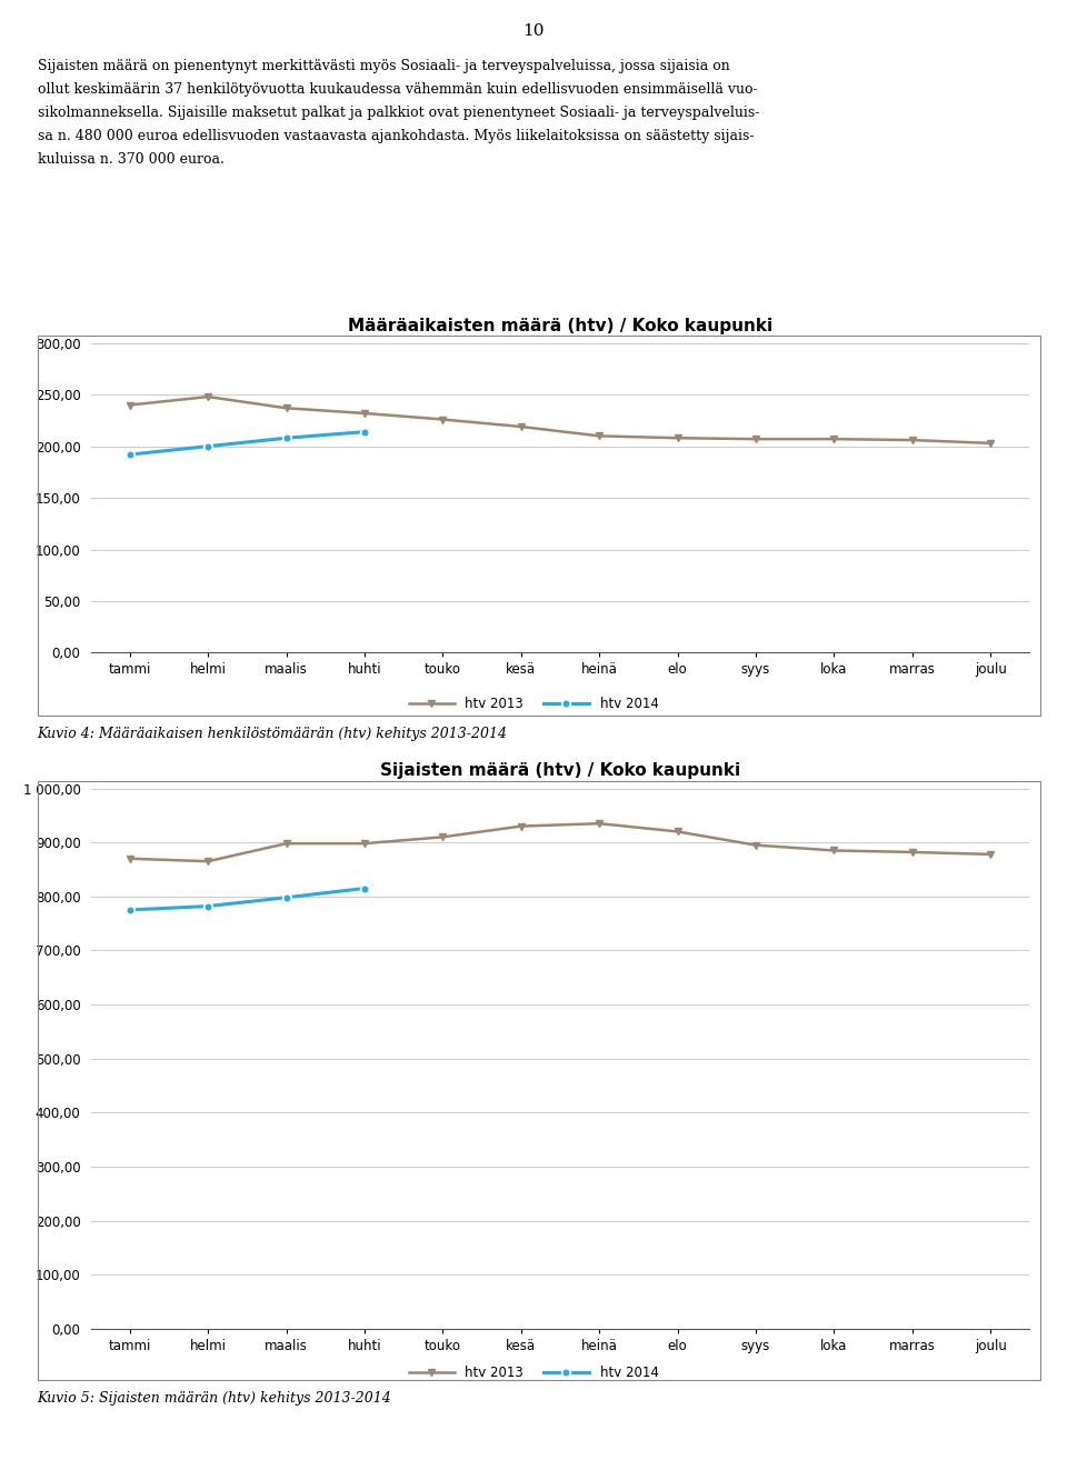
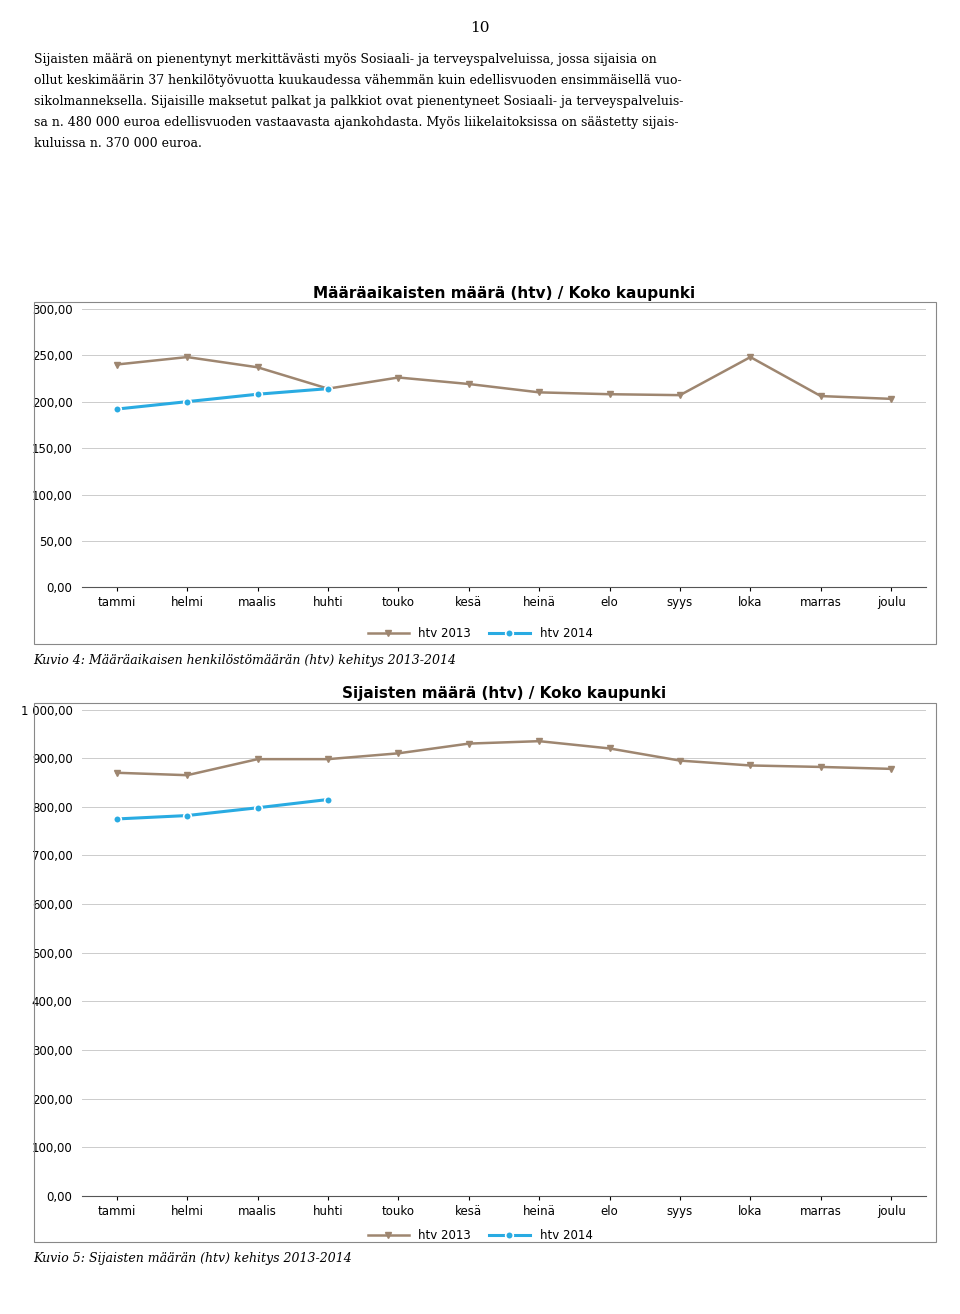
Määräaikaisten määrä (htv) / Koko kaupunki/htv 2013/huhti: 232 -> 214
Määräaikaisten määrä (htv) / Koko kaupunki/htv 2013/loka: 207 -> 248
